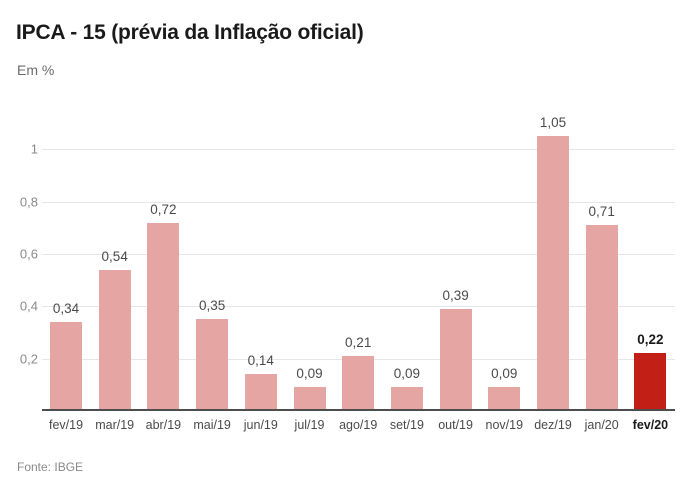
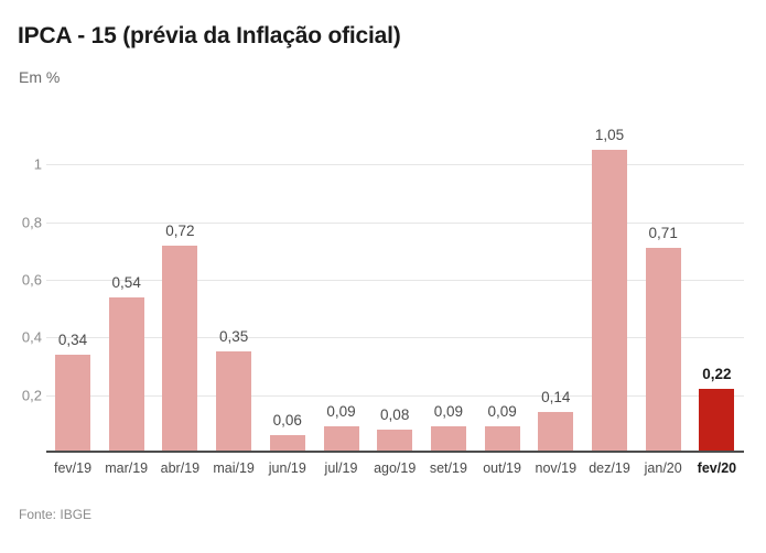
jun/19: 0,14 -> 0,06
ago/19: 0,21 -> 0,08
out/19: 0,39 -> 0,09
nov/19: 0,09 -> 0,14
